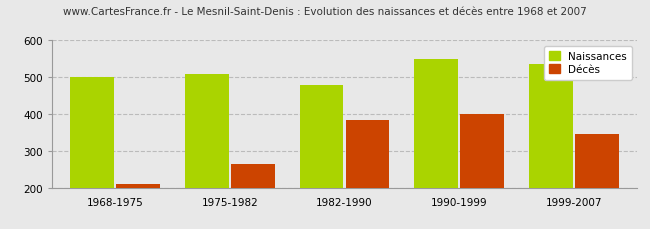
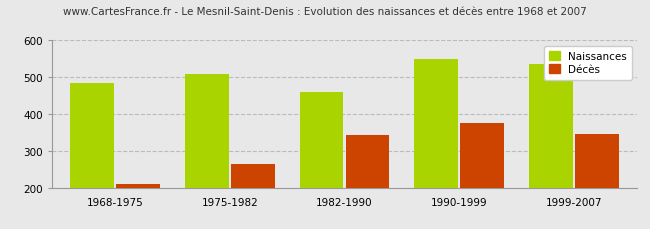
Naissances/1968-1975: 500 -> 484
Naissances/1982-1990: 480 -> 461
Décès/1982-1990: 385 -> 342
Décès/1990-1999: 400 -> 376
